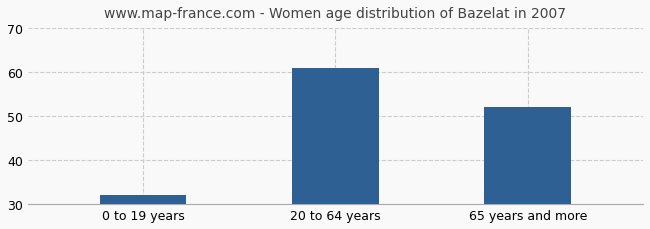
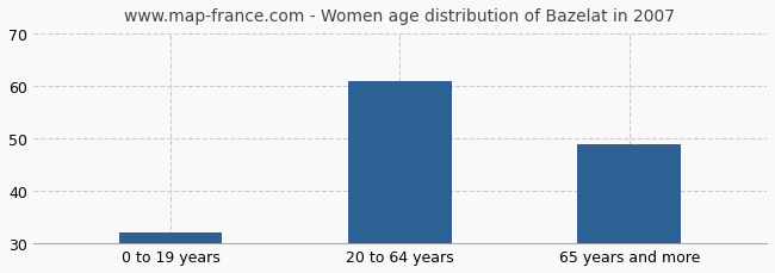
65 years and more: 52 -> 49
